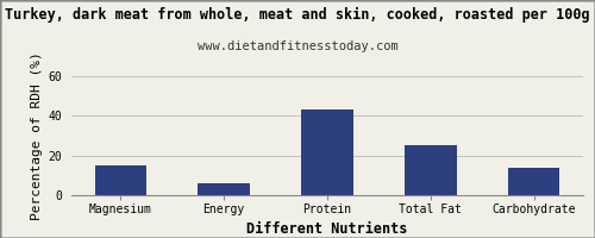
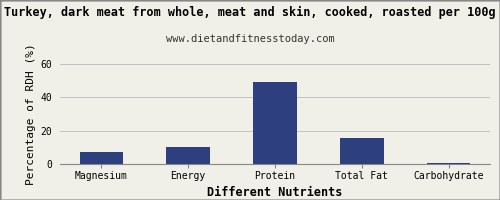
Magnesium: 15 -> 8
Energy: 6 -> 10
Protein: 43 -> 50
Total Fat: 25 -> 16
Carbohydrate: 14 -> 0
